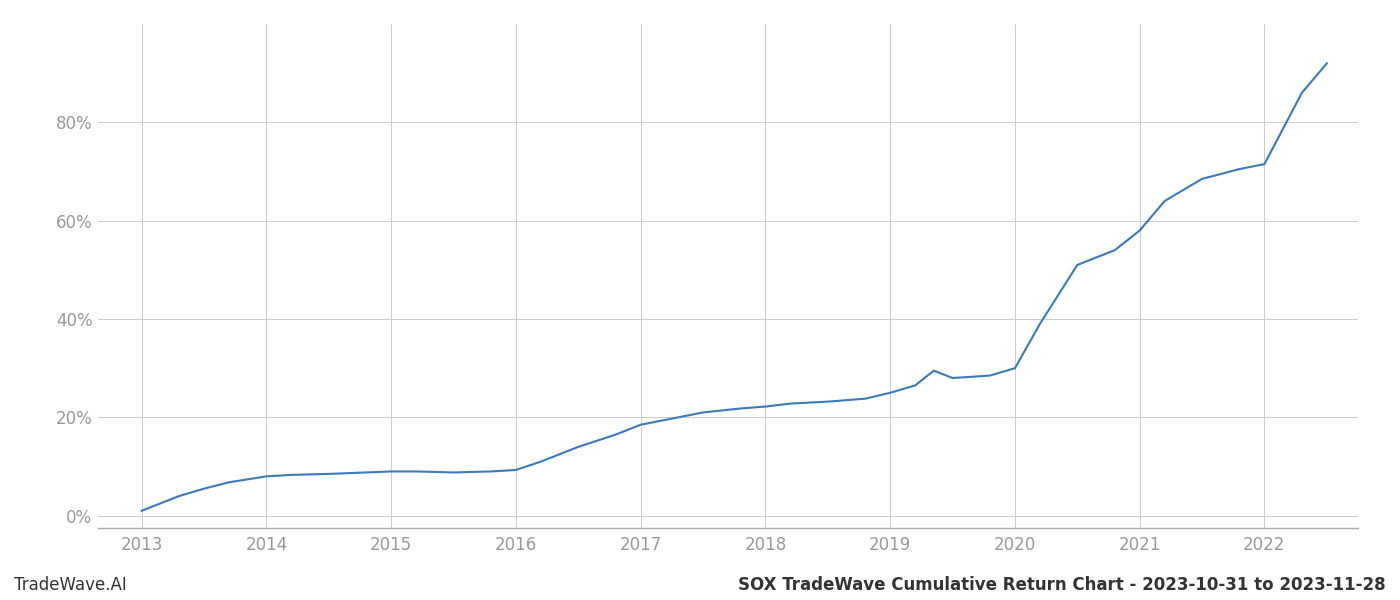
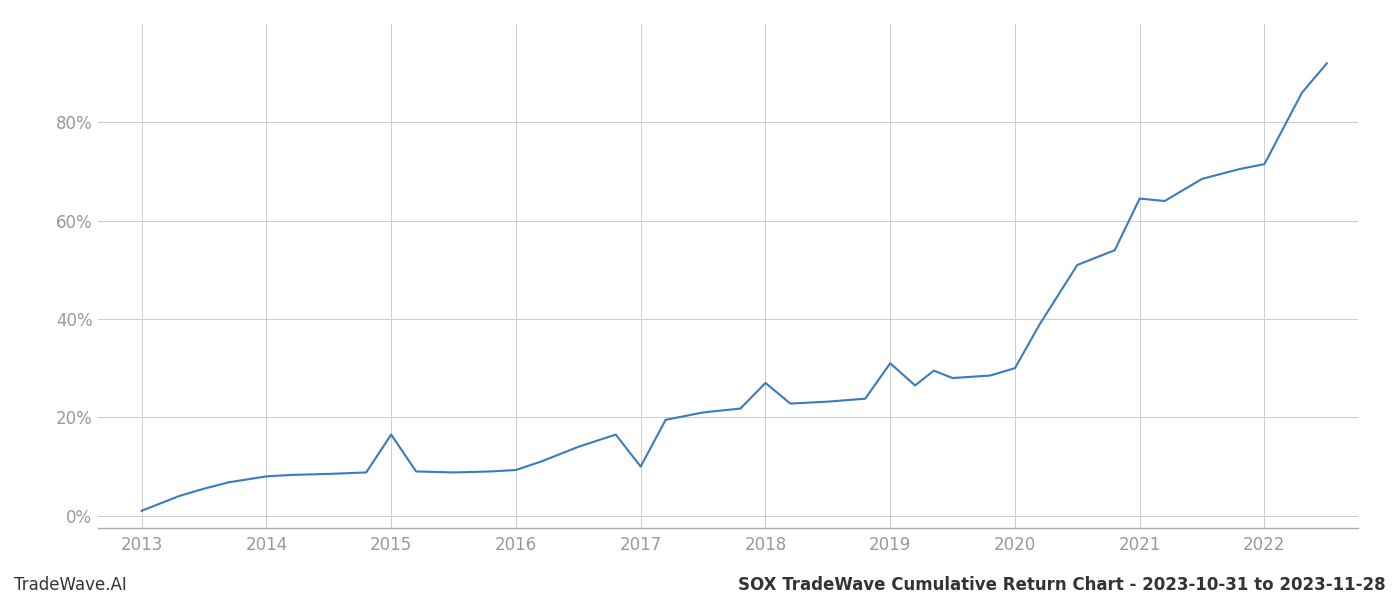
2015: 9.0% -> 16.5%
2017: 18.5% -> 10.0%
2018: 22.2% -> 27.0%
2019: 25.0% -> 31.0%
2021: 58.0% -> 64.5%
